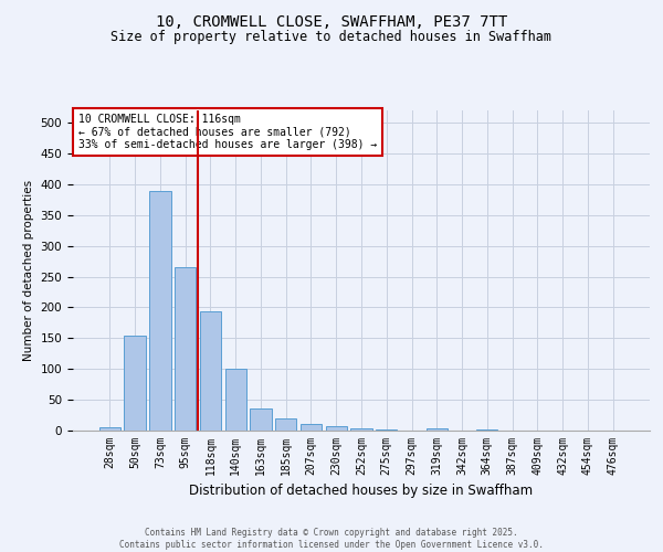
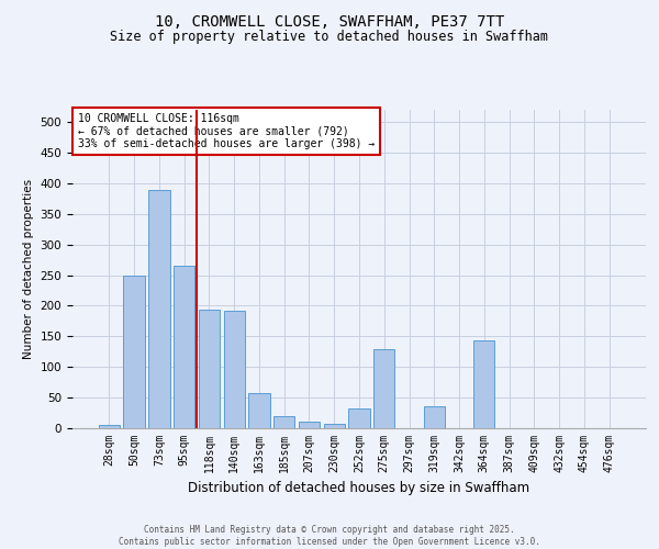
50sqm: 155 -> 250
140sqm: 101 -> 192
163sqm: 35 -> 58
252sqm: 3 -> 32
275sqm: 2 -> 130
319sqm: 3 -> 36
364sqm: 2 -> 144
